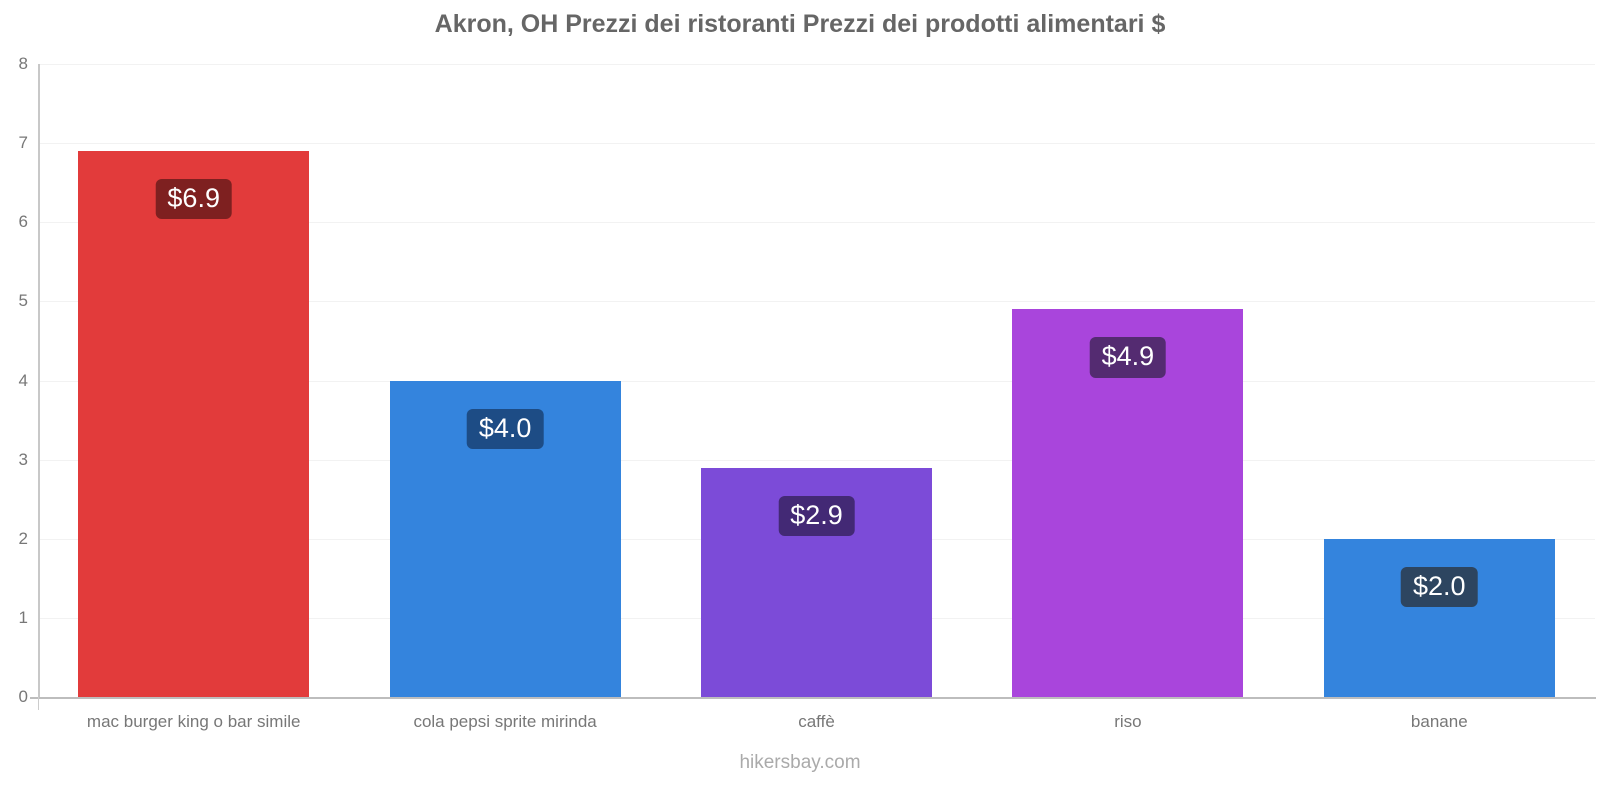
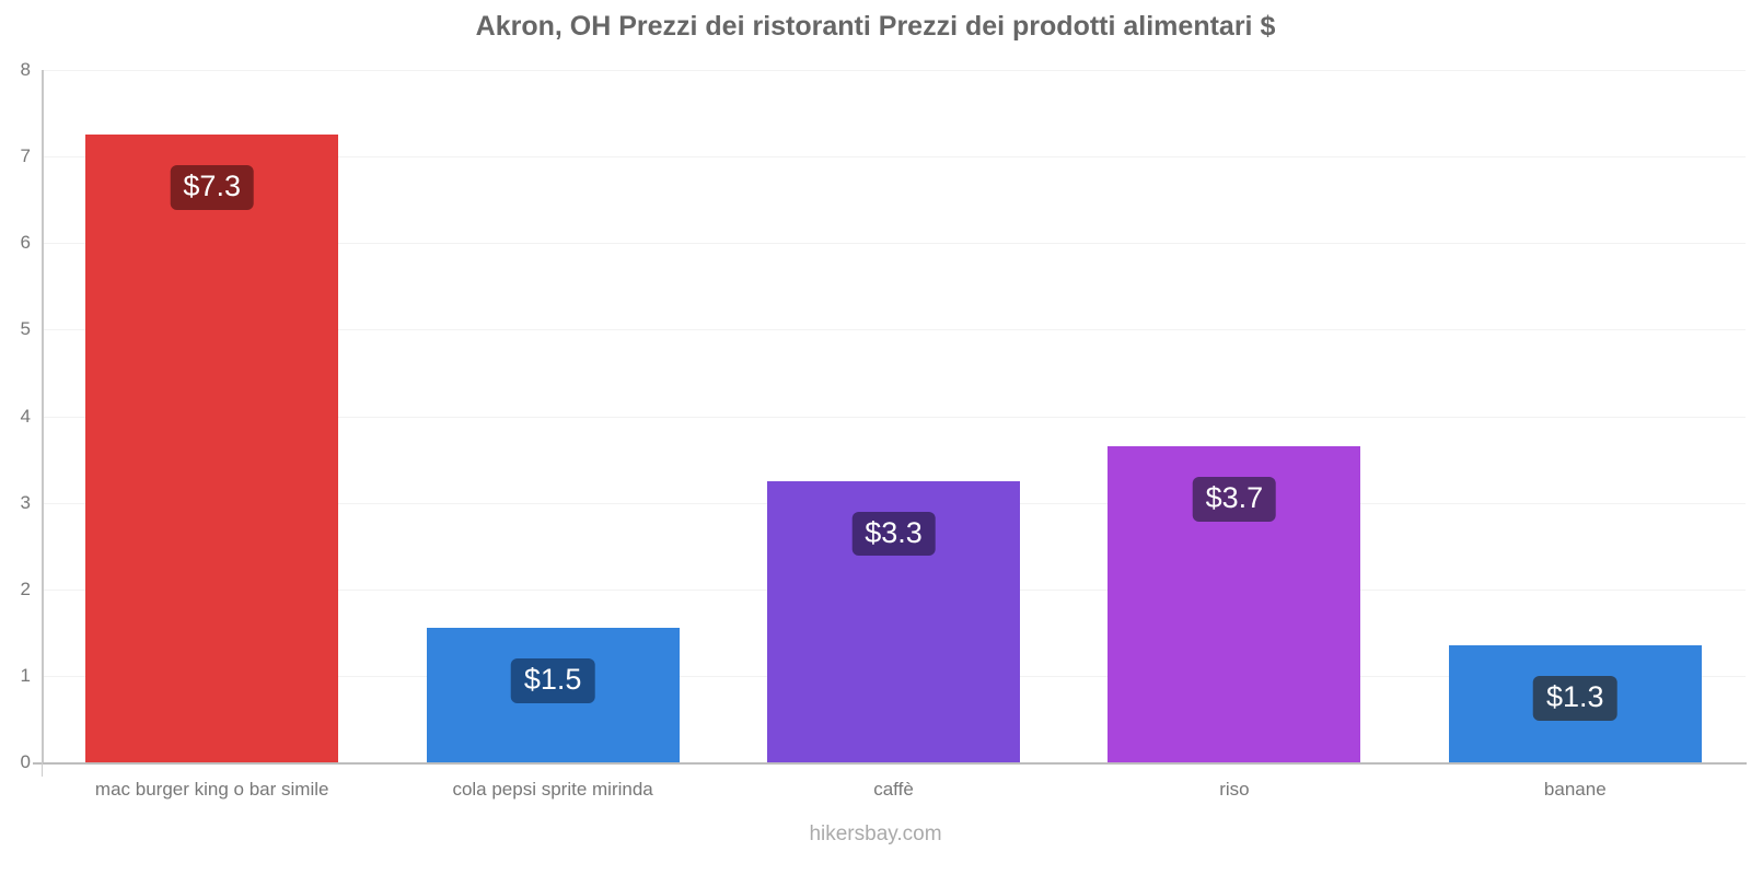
mac burger king o bar simile: $6.9 -> $7.3
cola pepsi sprite mirinda: $4.0 -> $1.5
caffè: $2.9 -> $3.3
riso: $4.9 -> $3.7
banane: $2.0 -> $1.3
